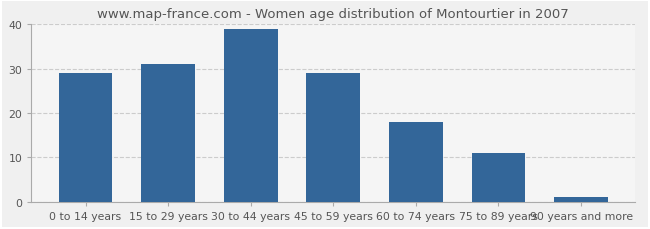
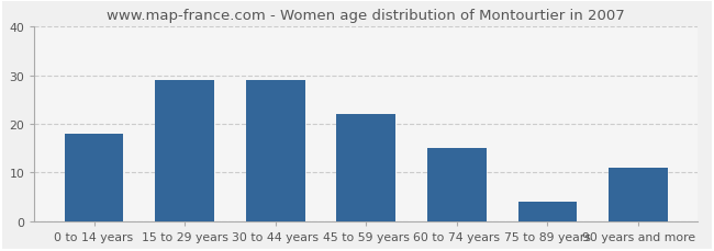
0 to 14 years: 29 -> 18
15 to 29 years: 31 -> 29
30 to 44 years: 39 -> 29
45 to 59 years: 29 -> 22
60 to 74 years: 18 -> 15
75 to 89 years: 11 -> 4
90 years and more: 1 -> 11
